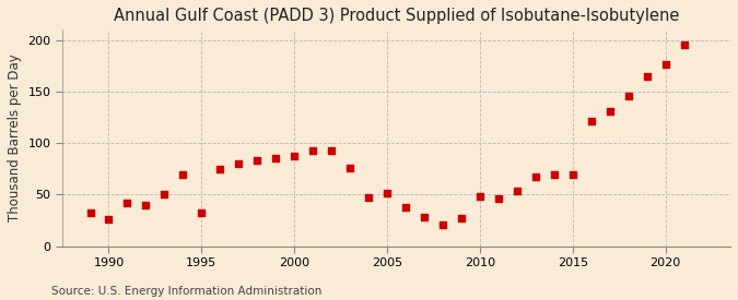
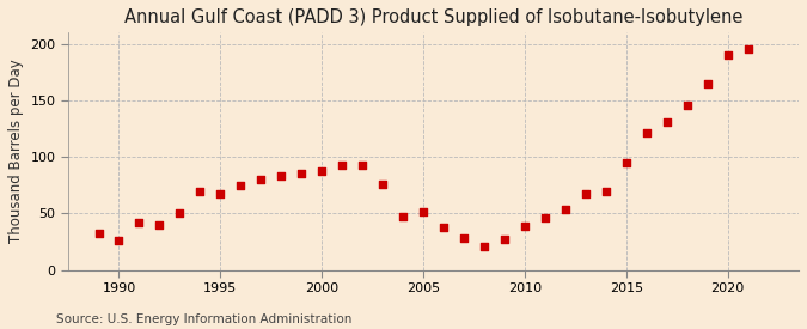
1995: 32 -> 67
2010: 48 -> 39
2015: 70 -> 95
2020: 176 -> 190
